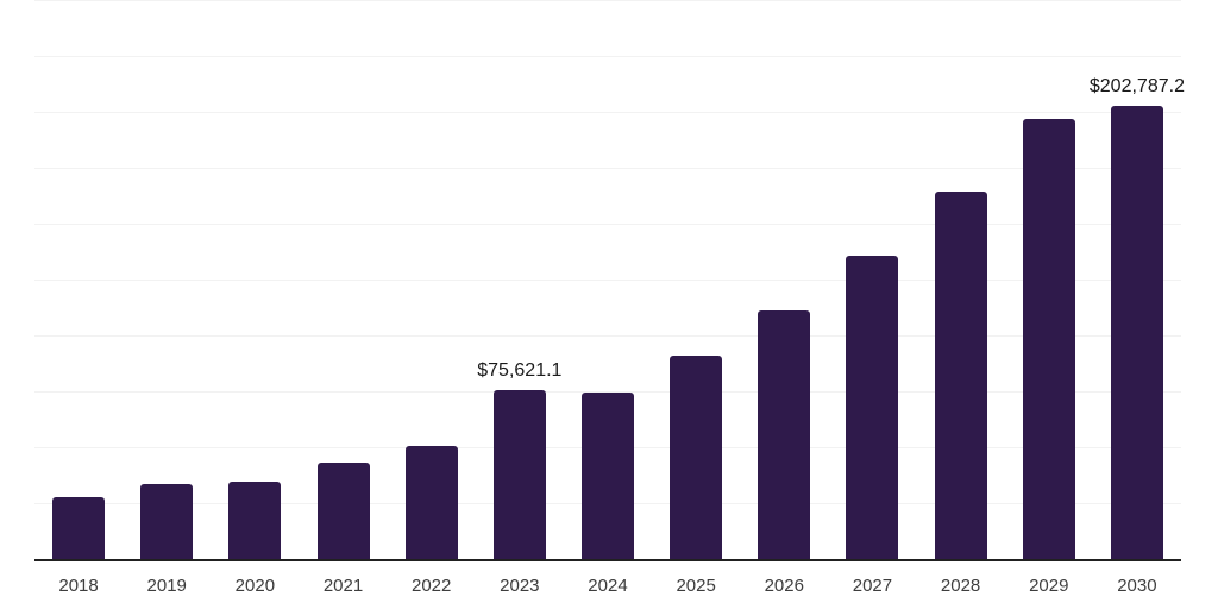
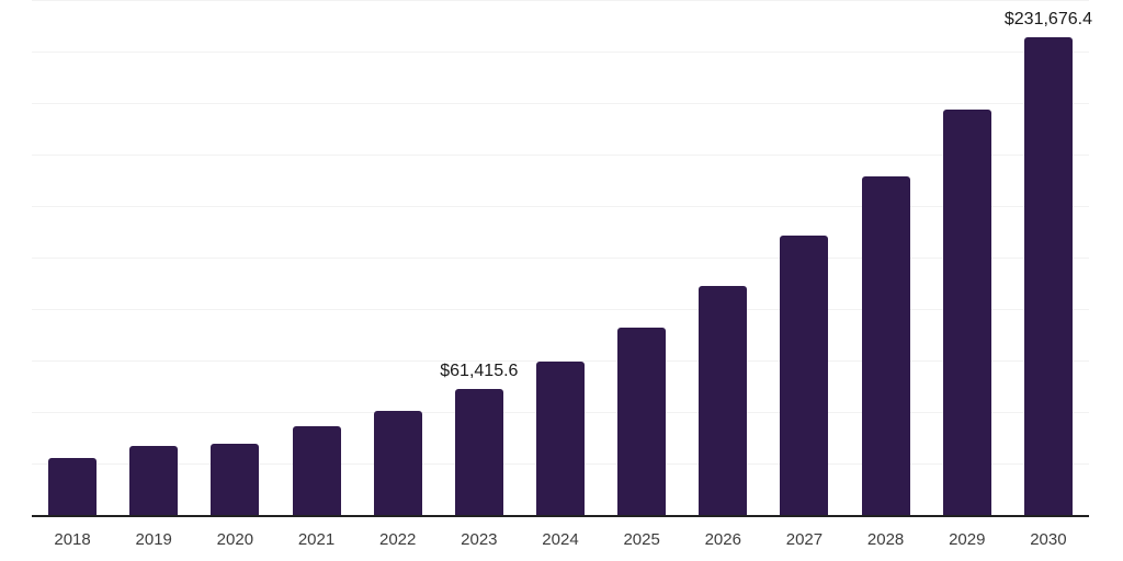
2023: $75,621.1 -> $61,415.6
2030: $202,787.2 -> $231,676.4
